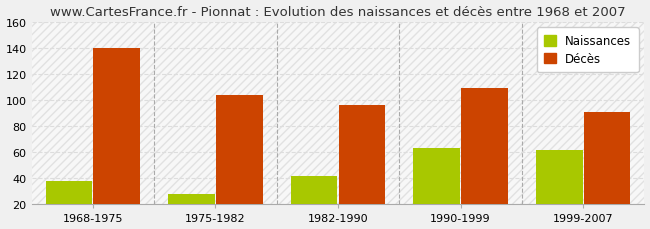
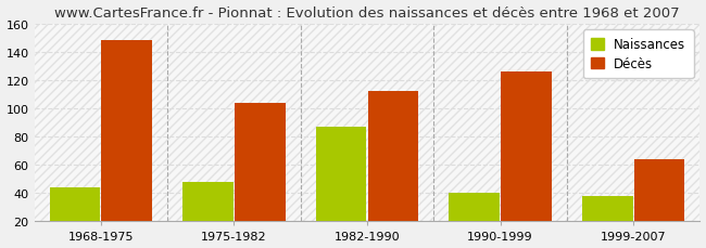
Naissances/1968-1975: 38 -> 44
Décès/1968-1975: 140 -> 148
Naissances/1975-1982: 28 -> 48
Naissances/1982-1990: 42 -> 87
Décès/1982-1990: 96 -> 112
Naissances/1990-1999: 63 -> 40
Décès/1990-1999: 109 -> 126
Naissances/1999-2007: 62 -> 38
Décès/1999-2007: 91 -> 64
